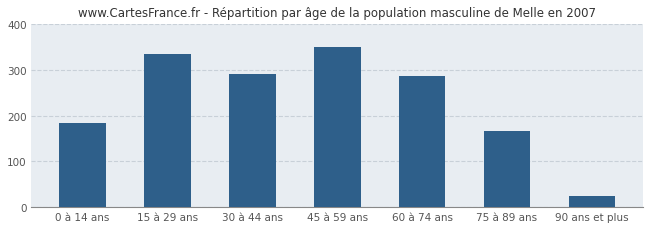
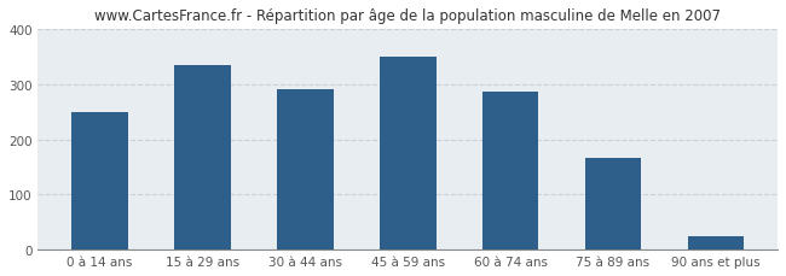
0 à 14 ans: 185 -> 249
